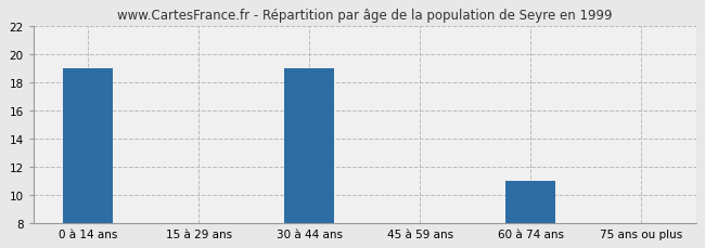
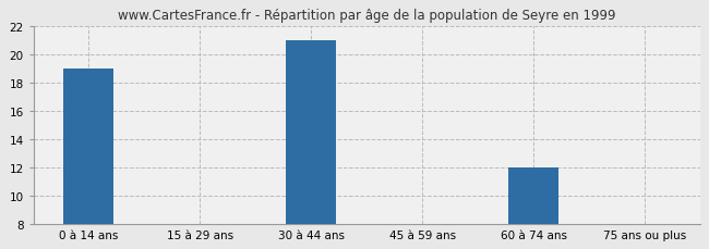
30 à 44 ans: 19 -> 21
60 à 74 ans: 11 -> 12
